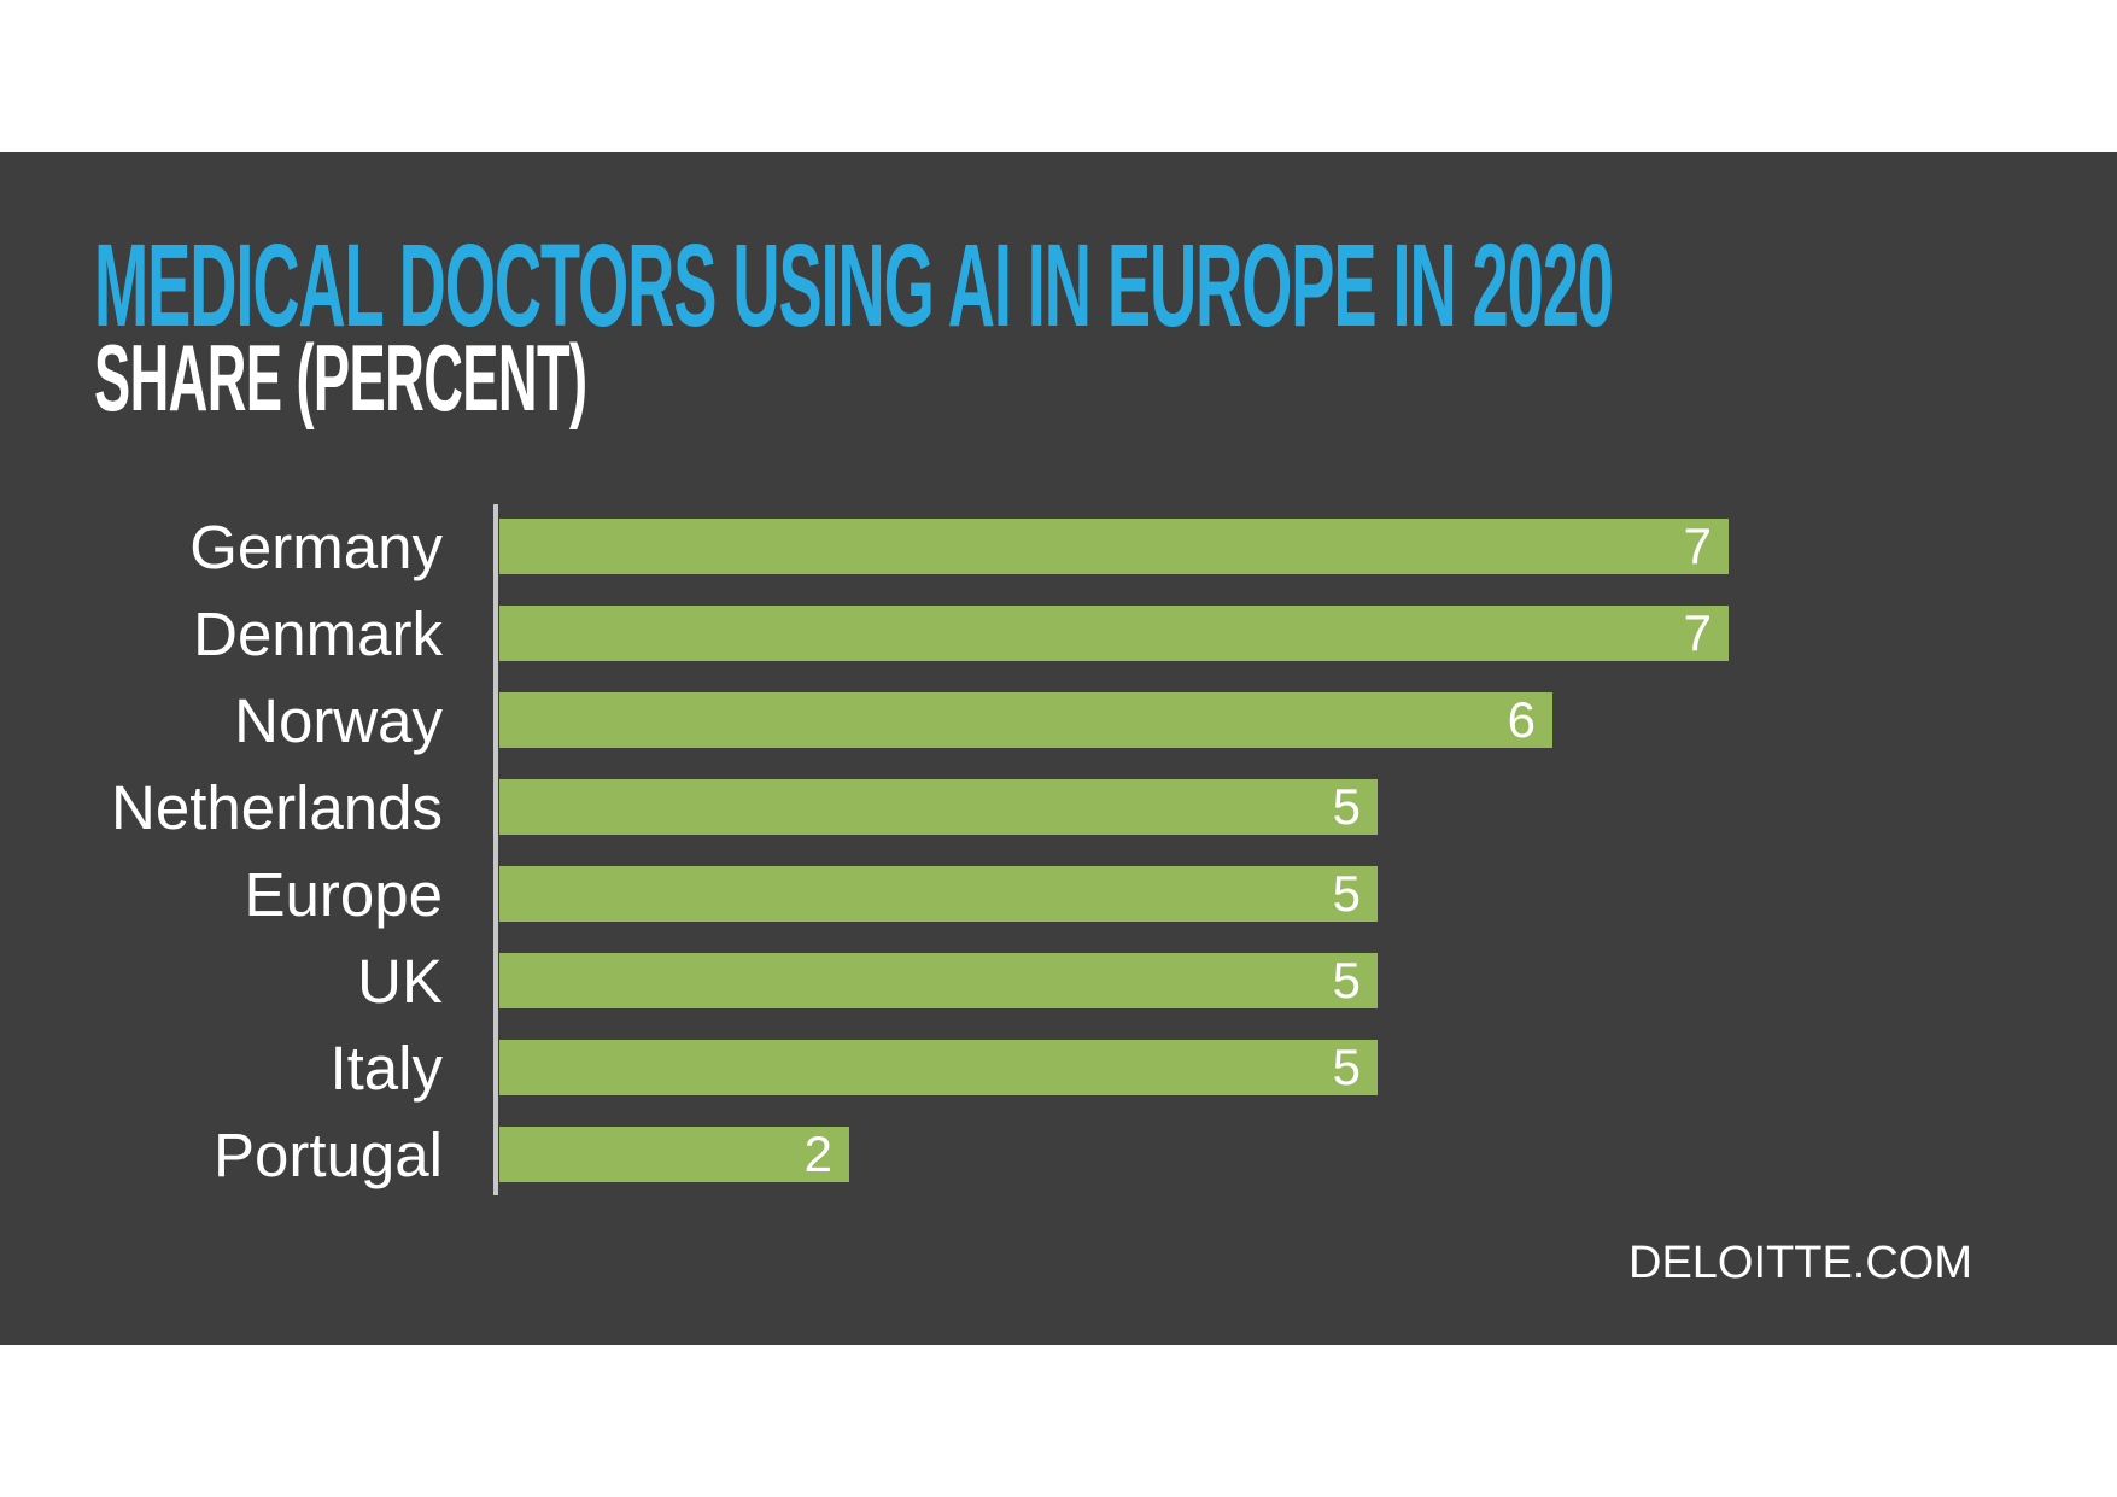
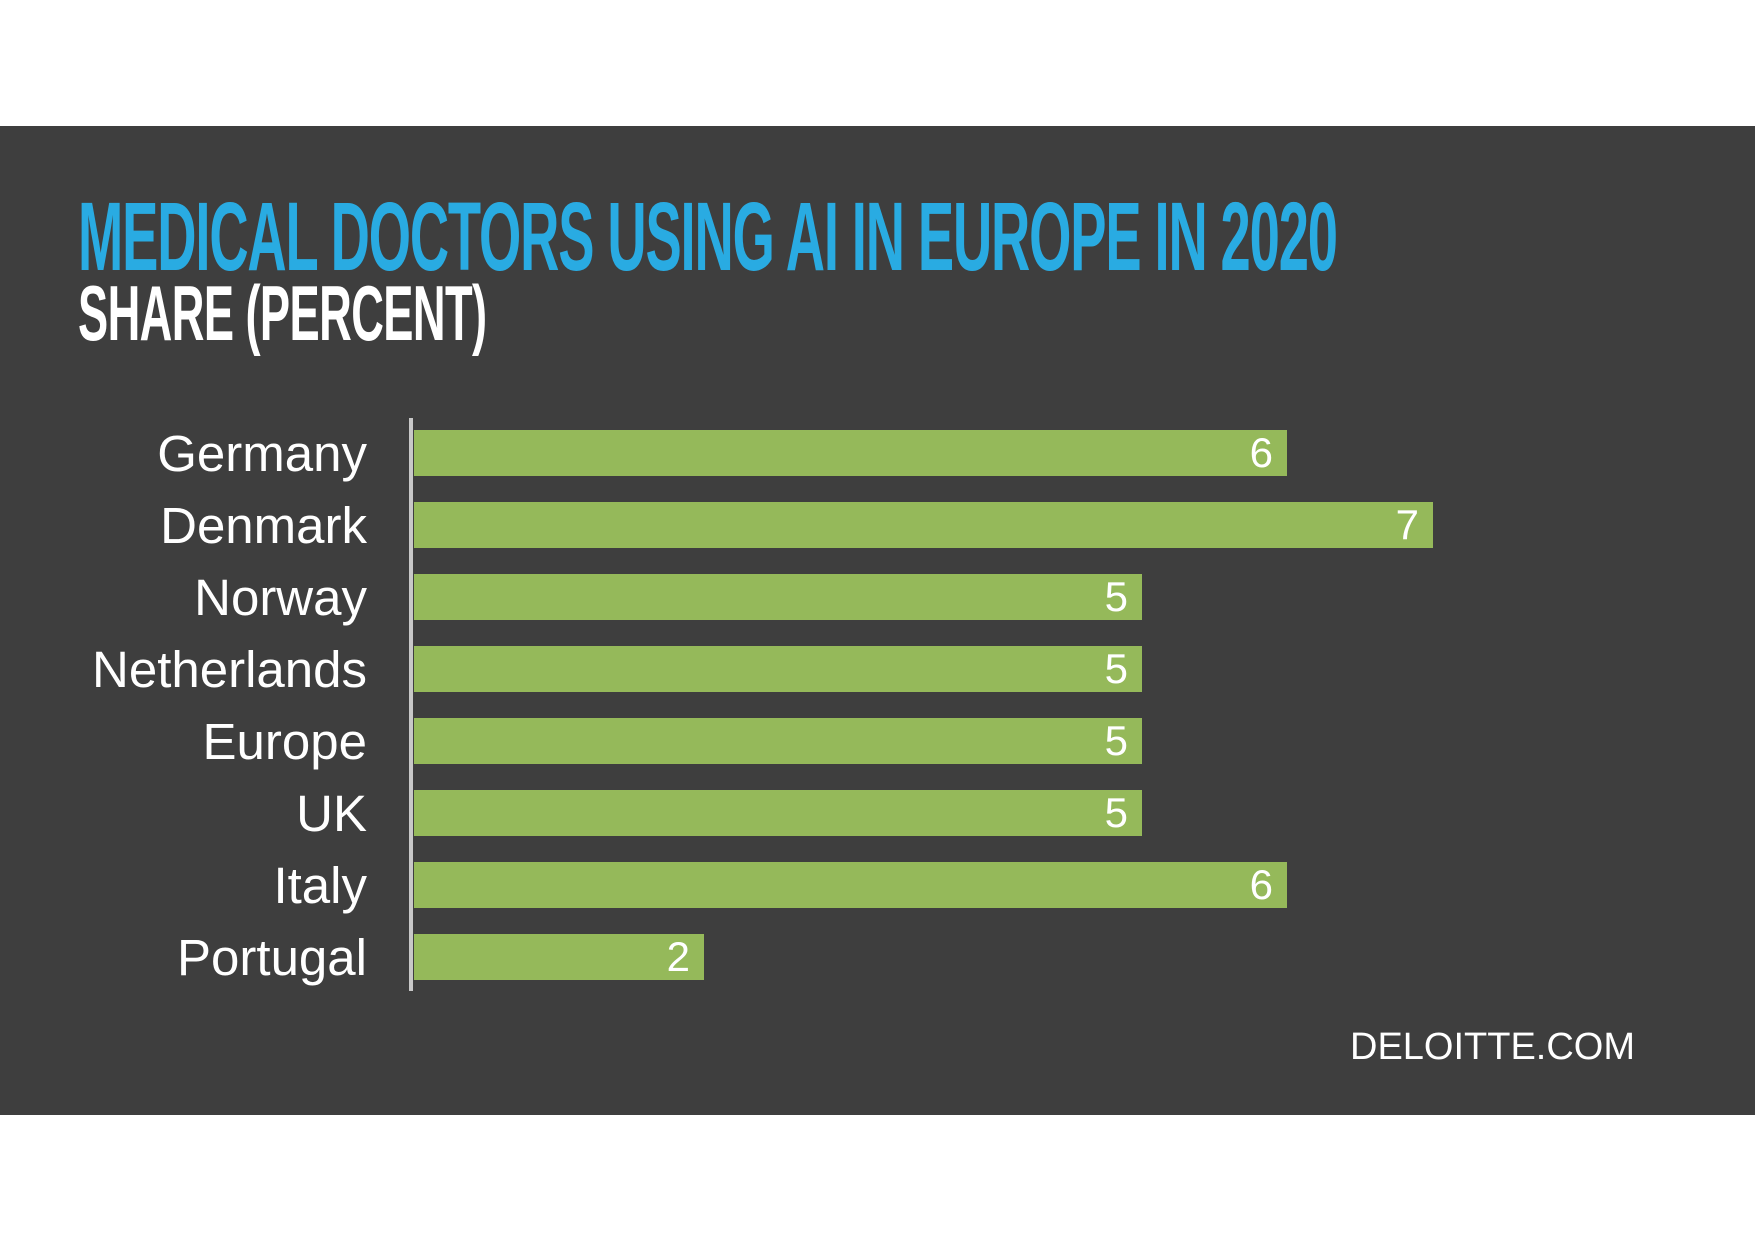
Germany: 7 -> 6
Norway: 6 -> 5
Italy: 5 -> 6
